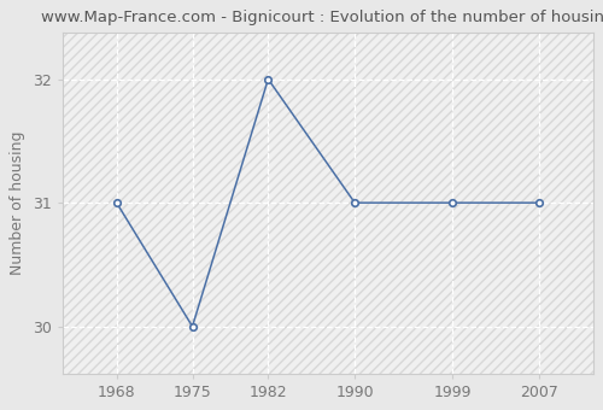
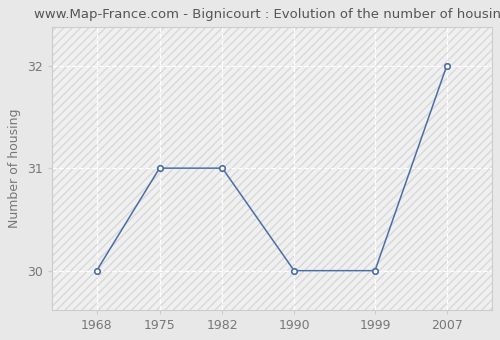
1968: 31 -> 30
1975: 30 -> 31
1982: 32 -> 31
1990: 31 -> 30
1999: 31 -> 30
2007: 31 -> 32
